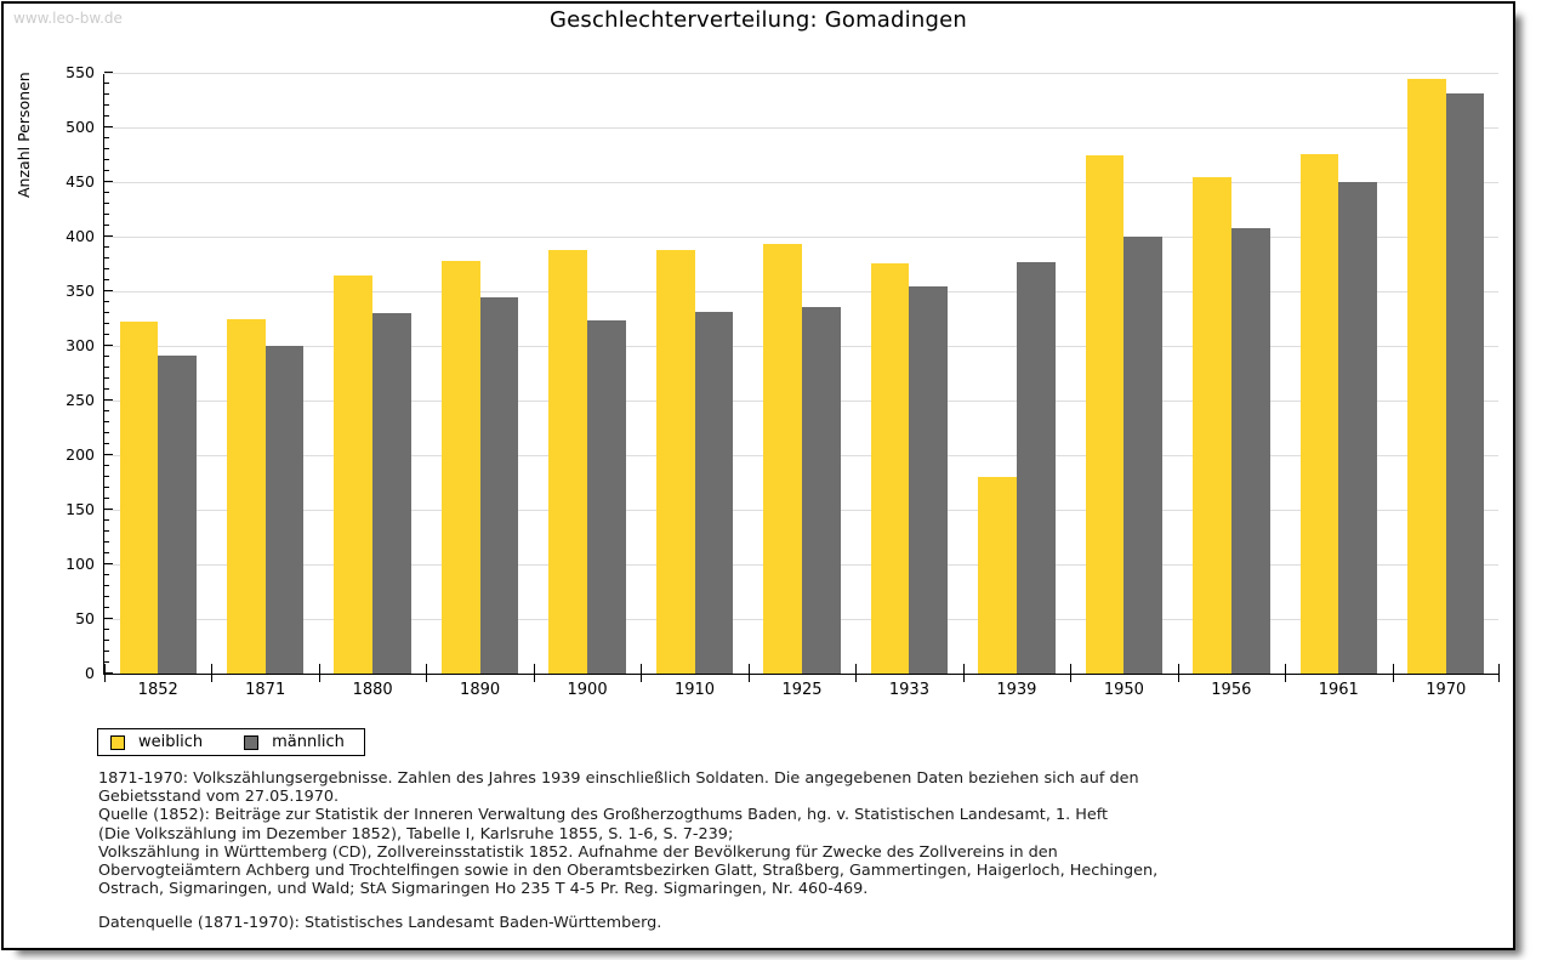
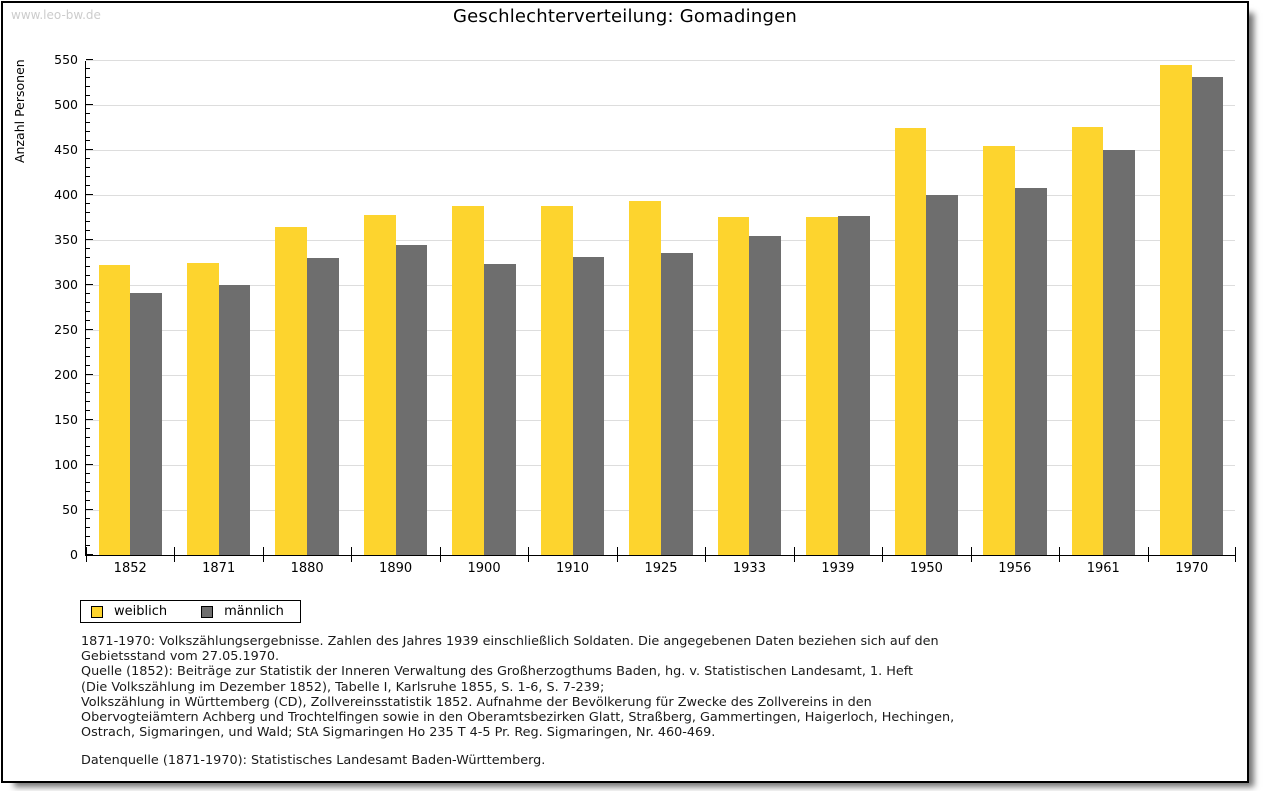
weiblich/1939: 180 -> 380
